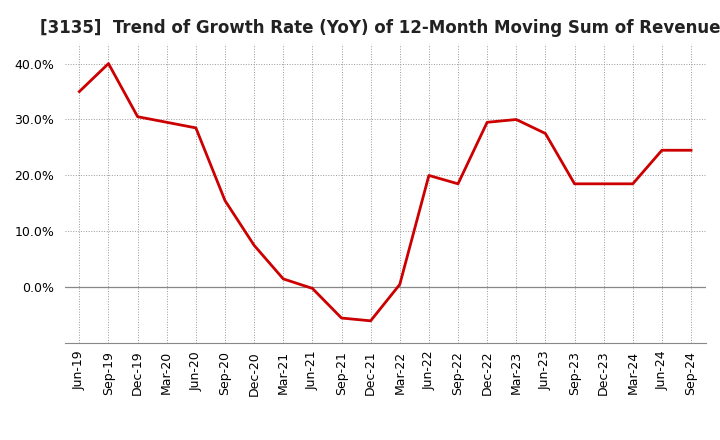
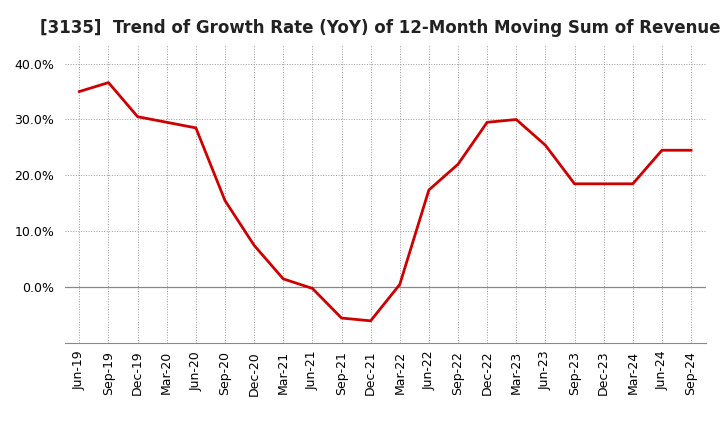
Sep-19: 40.0% -> 36.6%
Jun-22: 20.0% -> 17.4%
Sep-22: 18.5% -> 22.0%
Jun-23: 27.5% -> 25.4%
